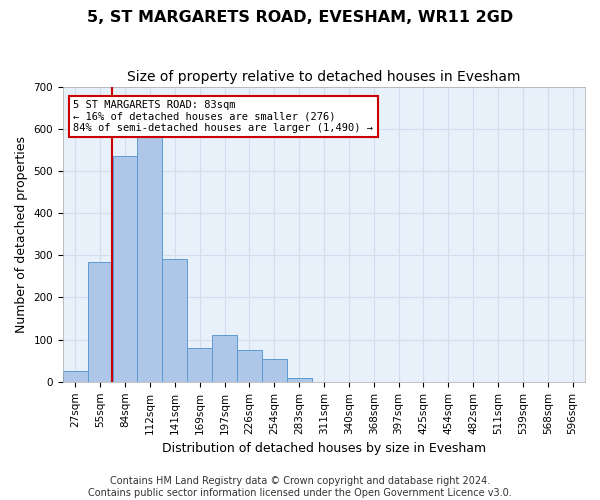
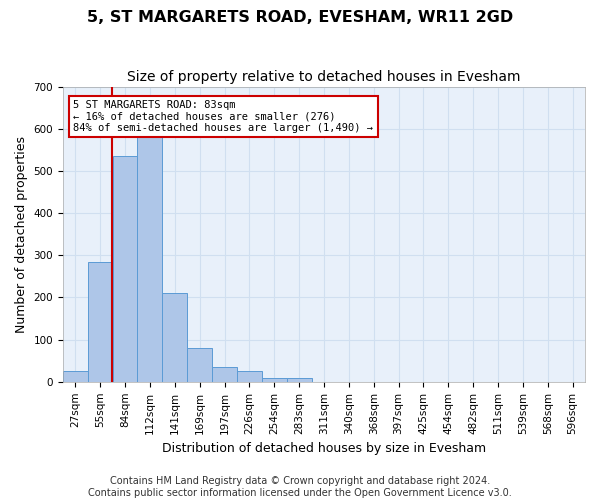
141sqm: 290 -> 210
197sqm: 110 -> 35
226sqm: 75 -> 25
254sqm: 55 -> 8
